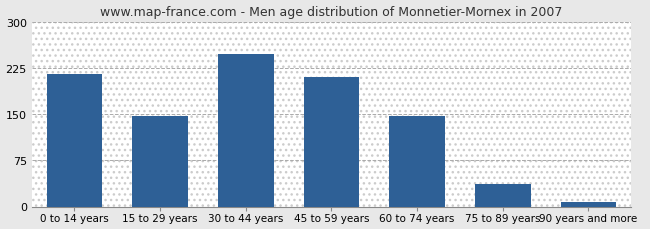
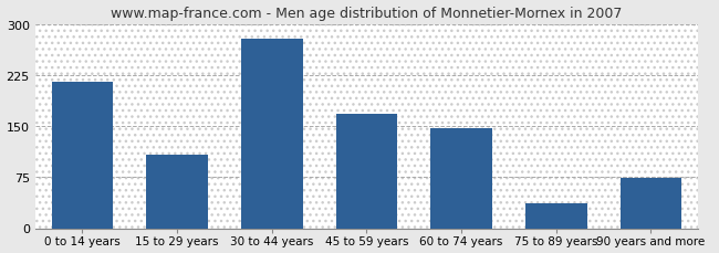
15 to 29 years: 147 -> 108
30 to 44 years: 248 -> 278
45 to 59 years: 210 -> 168
90 years and more: 7 -> 74
